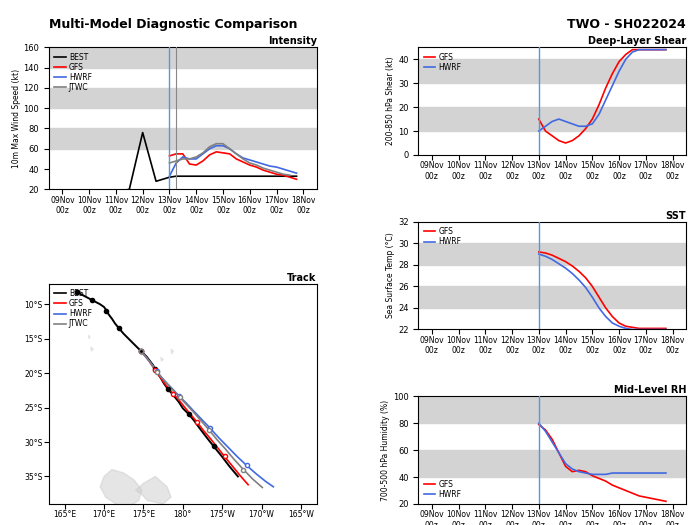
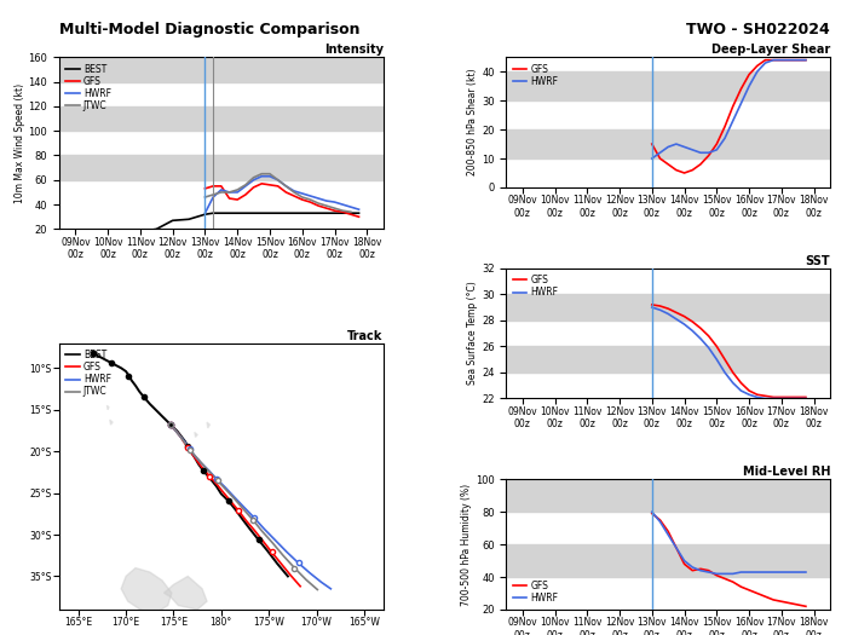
Intensity/BEST/12Nov 00z: 76 -> 27
